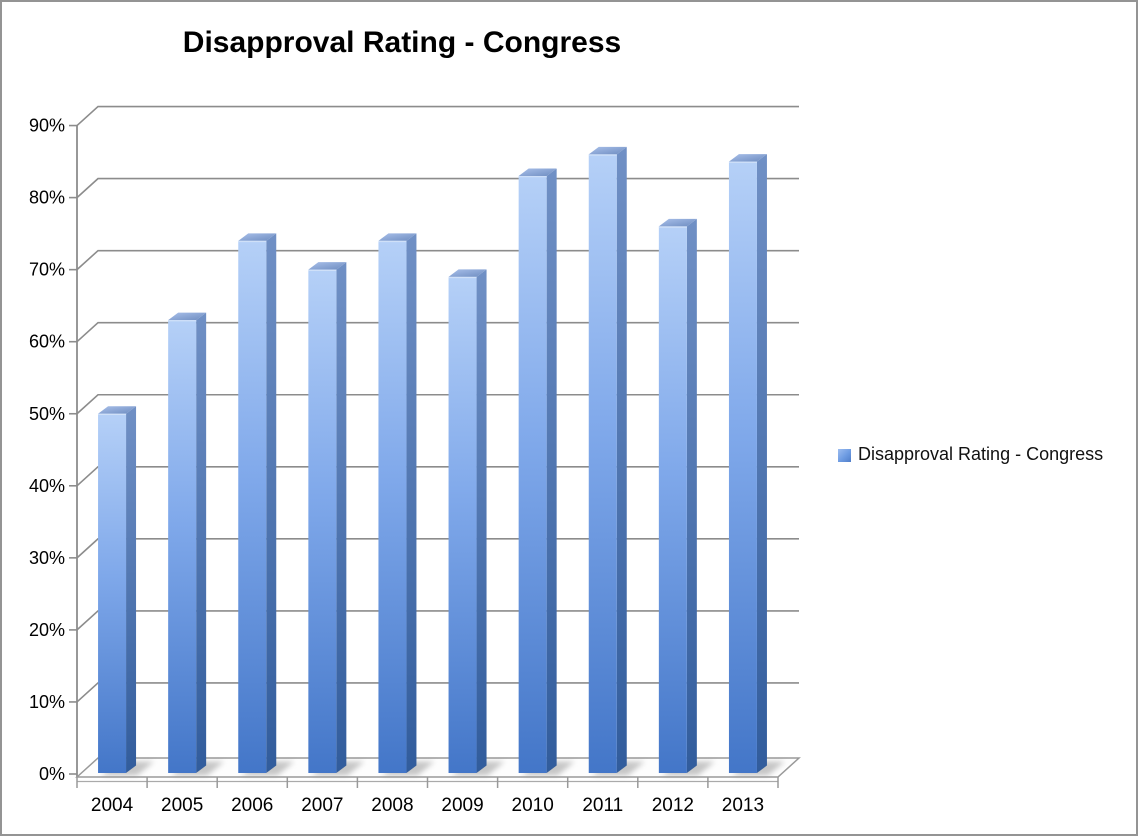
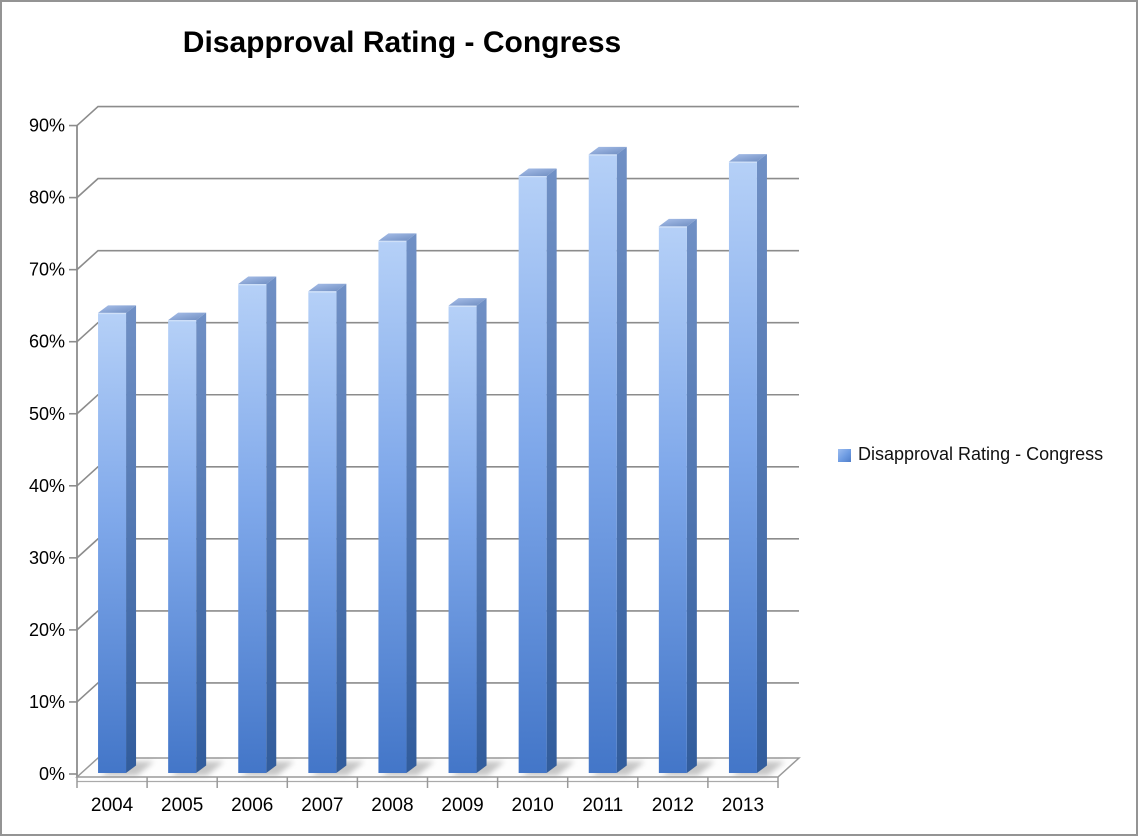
2004: 50% -> 64%
2006: 74% -> 68%
2007: 70% -> 67%
2009: 69% -> 65%
